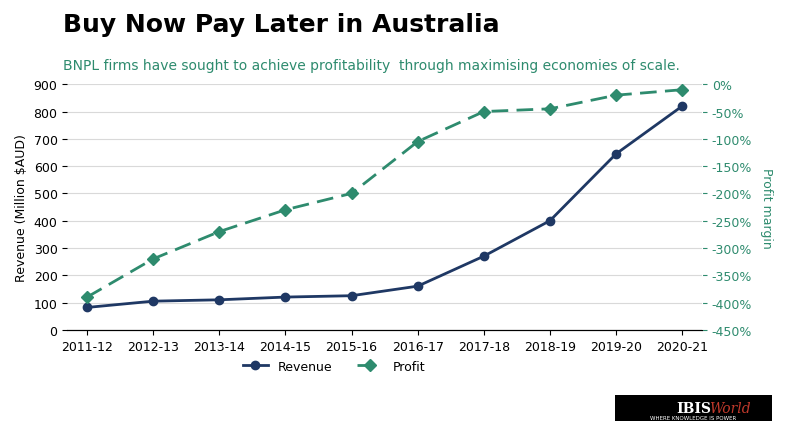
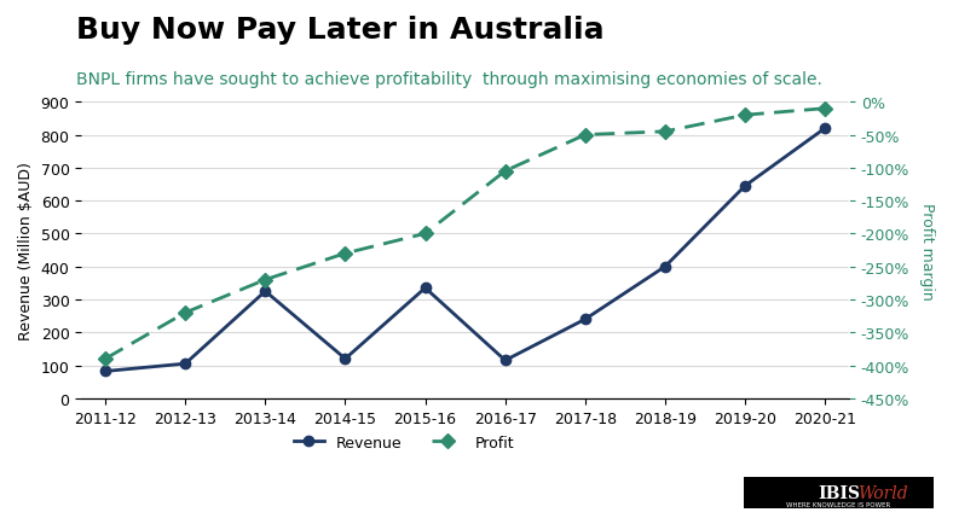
Revenue/2013-14: 110 -> 325
Revenue/2015-16: 125 -> 335
Revenue/2016-17: 160 -> 115
Revenue/2017-18: 270 -> 240
